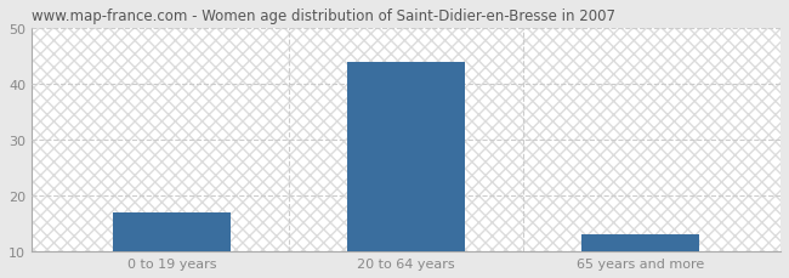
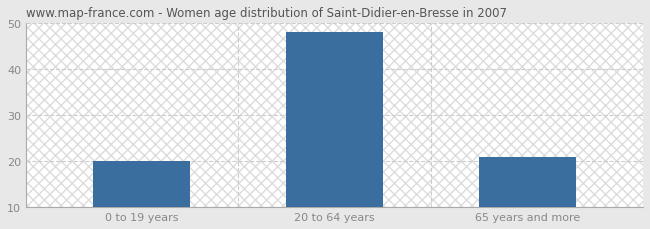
0 to 19 years: 17 -> 20
20 to 64 years: 44 -> 48
65 years and more: 13 -> 21
